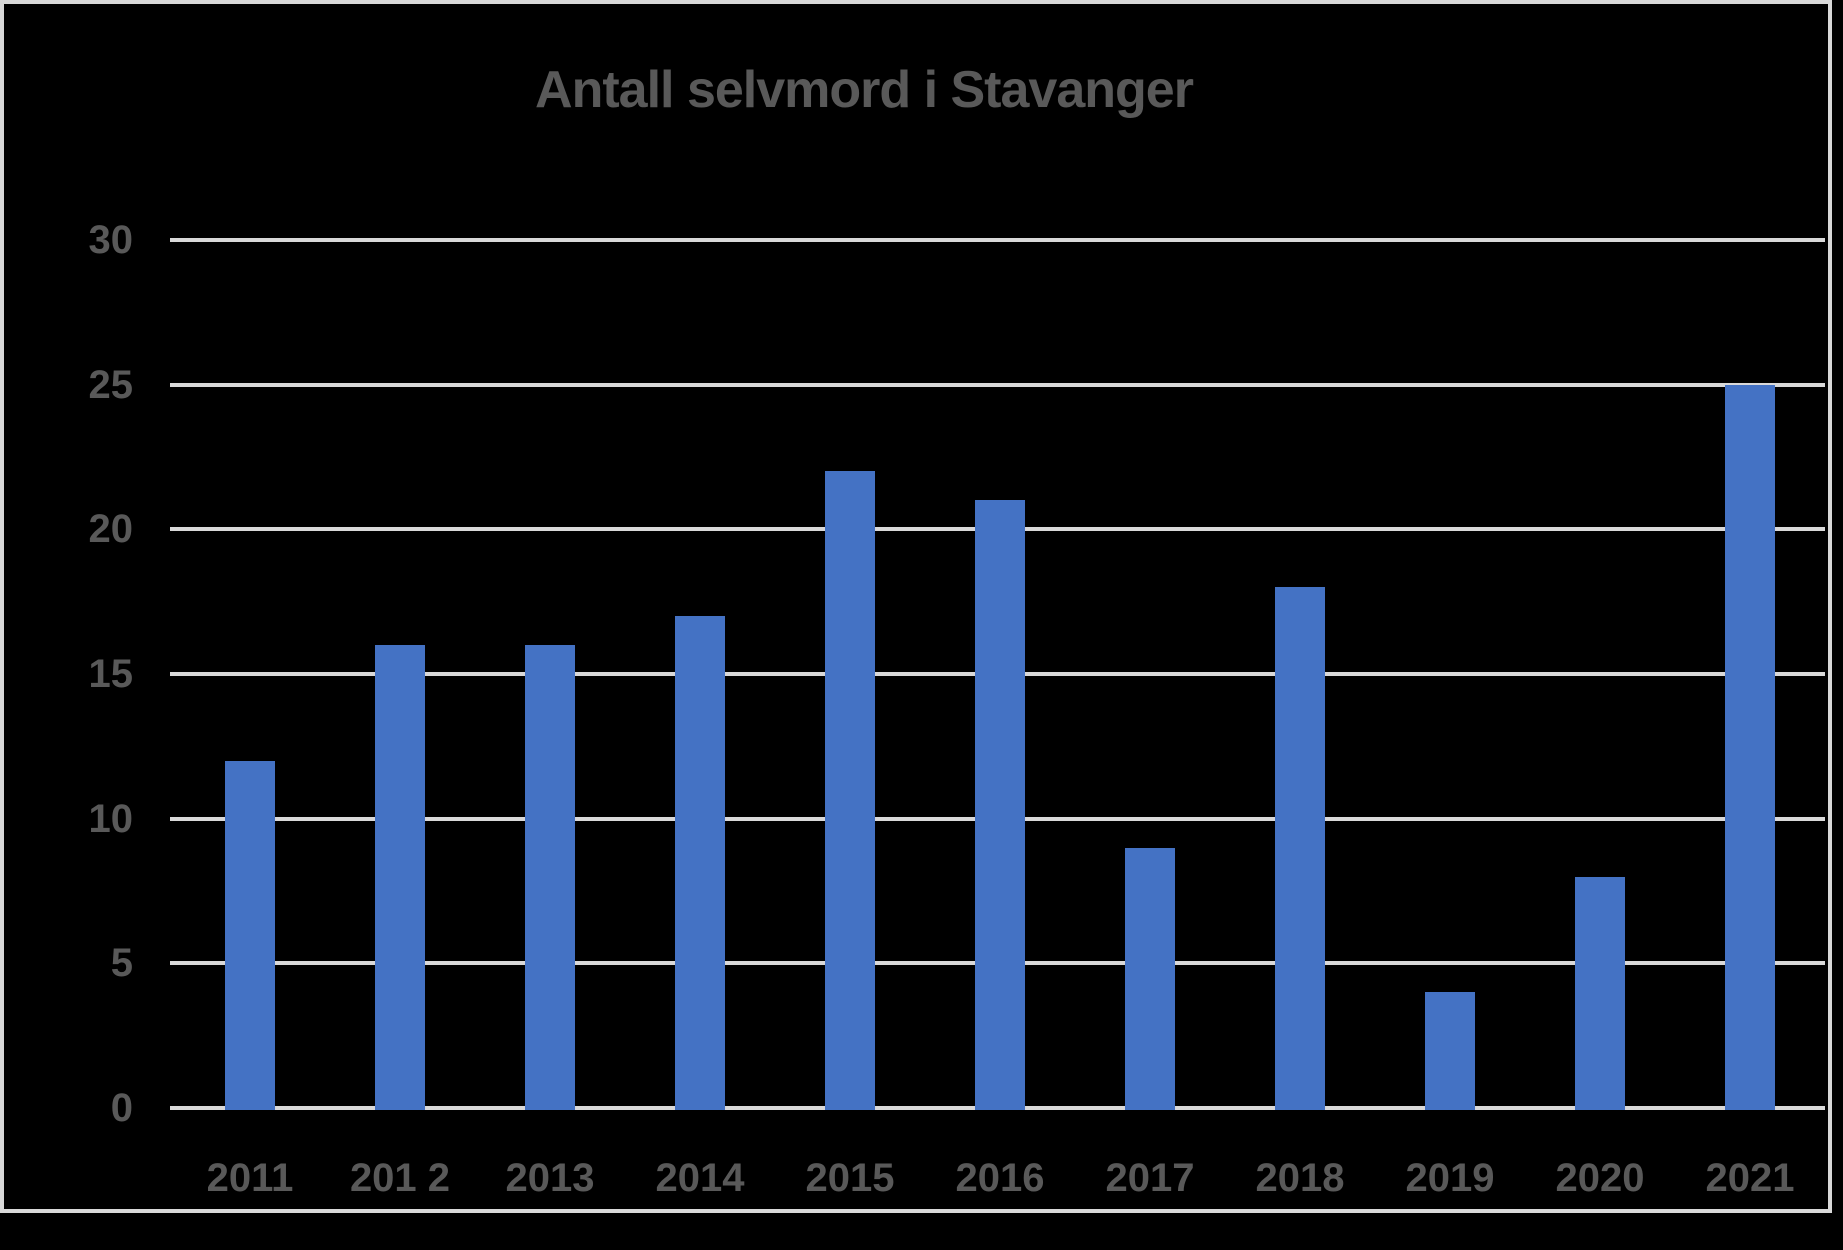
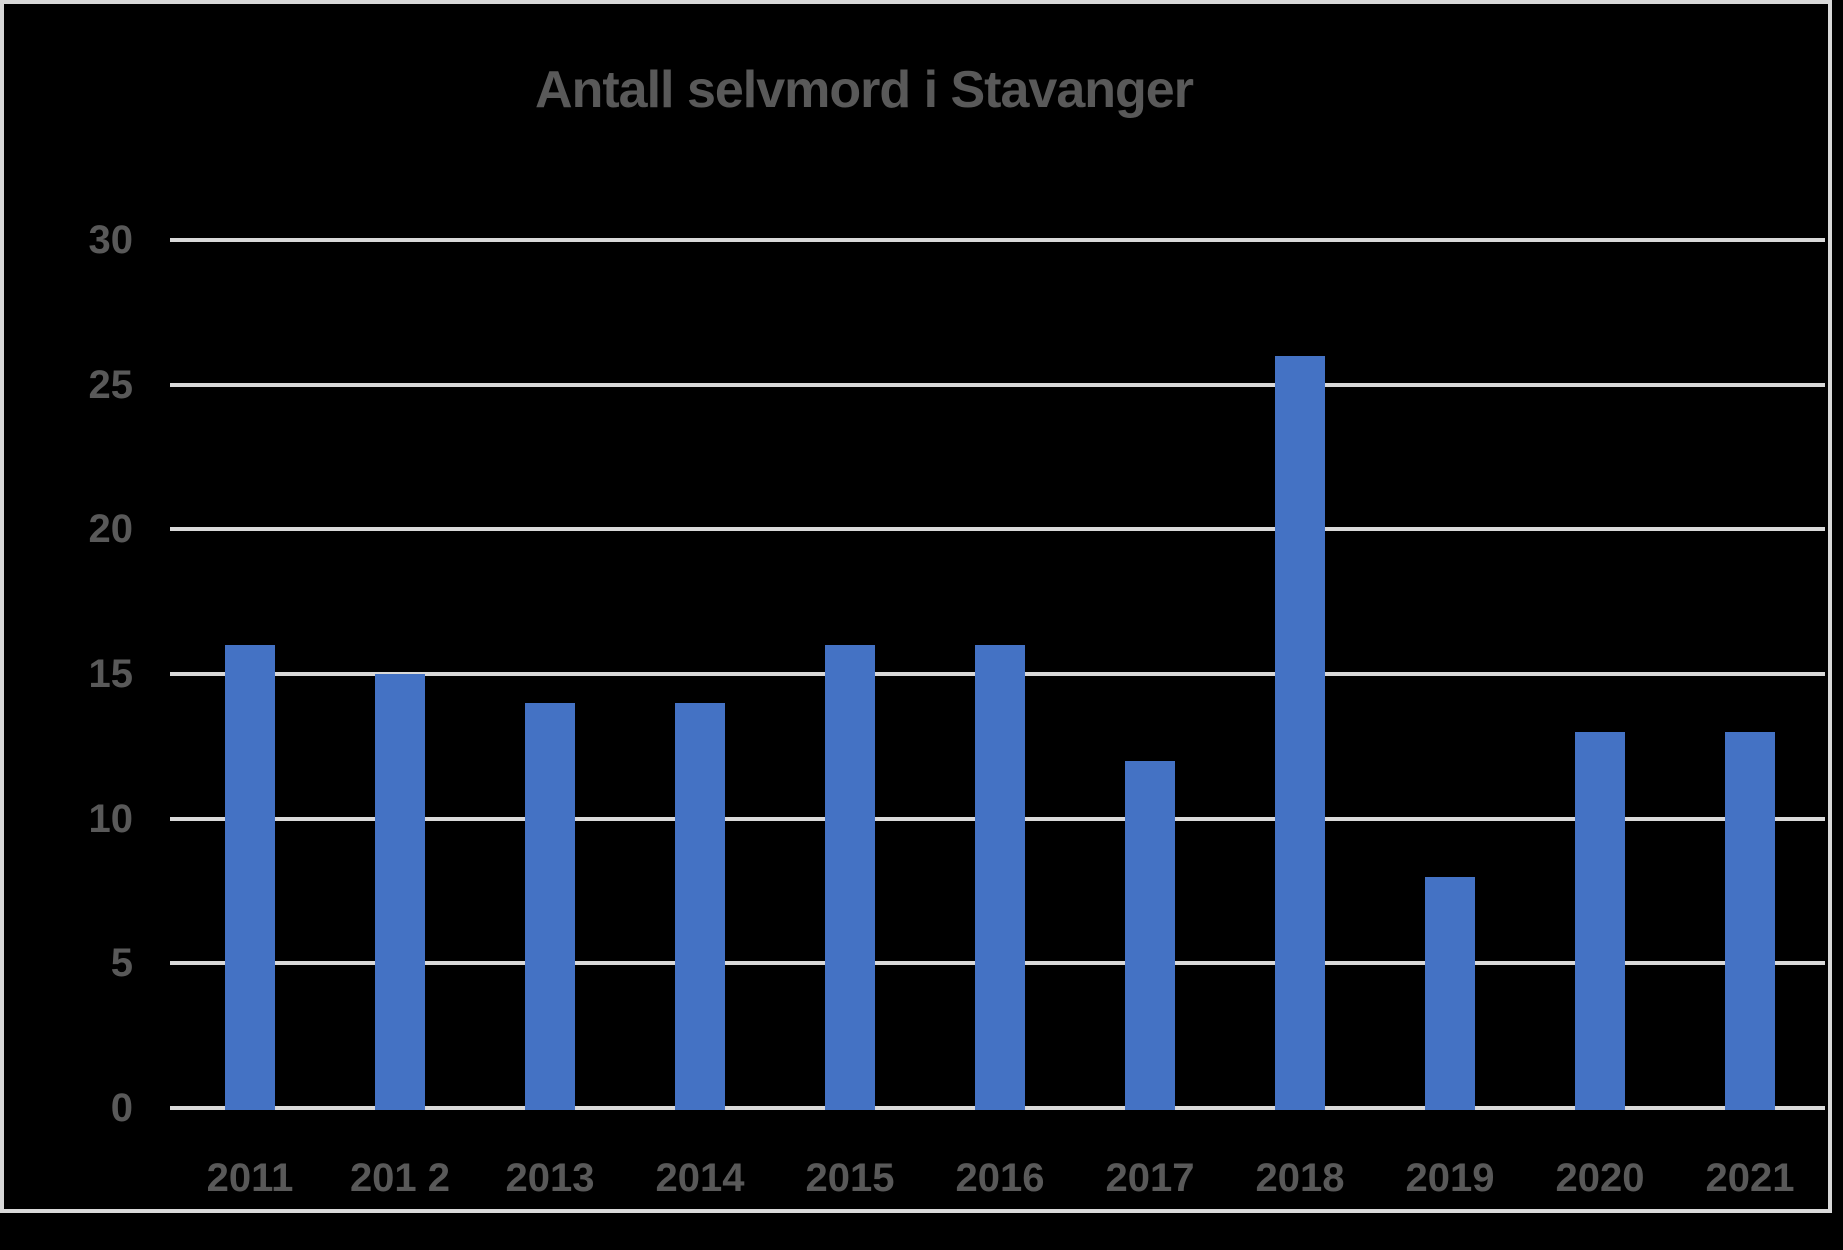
2011: 12 -> 16
201 2: 16 -> 15
2013: 16 -> 14
2014: 17 -> 14
2015: 22 -> 16
2016: 21 -> 16
2017: 9 -> 12
2018: 18 -> 26
2019: 4 -> 8
2020: 8 -> 13
2021: 25 -> 13
